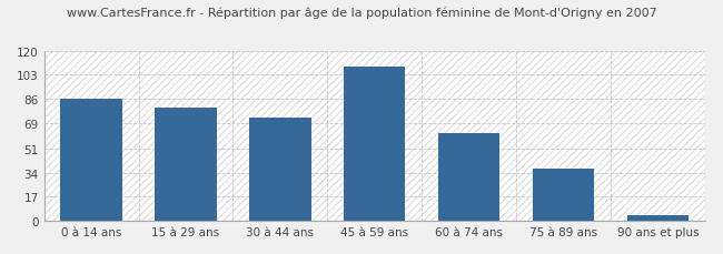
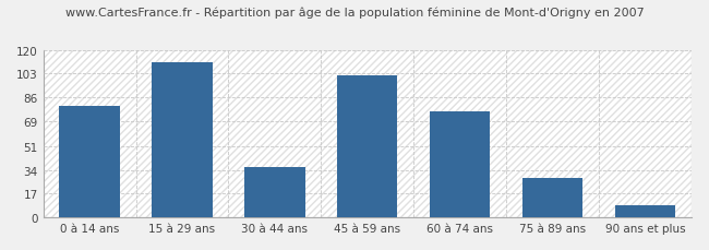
0 à 14 ans: 86 -> 80
15 à 29 ans: 80 -> 111
30 à 44 ans: 73 -> 36
45 à 59 ans: 109 -> 102
60 à 74 ans: 62 -> 76
75 à 89 ans: 37 -> 28
90 ans et plus: 4 -> 9
